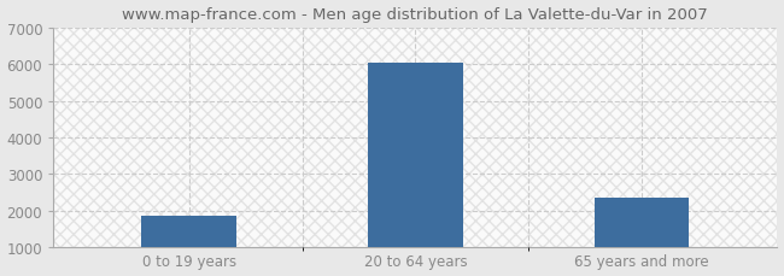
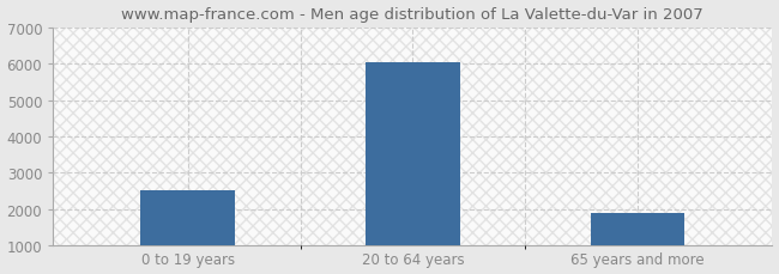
0 to 19 years: 1850 -> 2500
65 years and more: 2350 -> 1870
